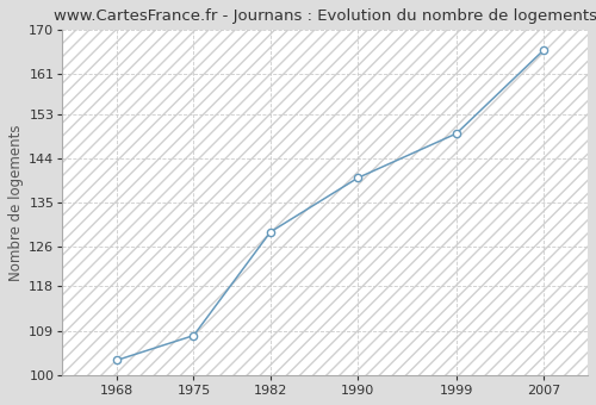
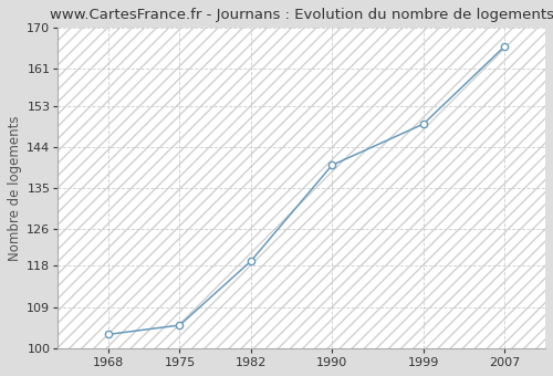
1975: 108 -> 105
1982: 129 -> 119
